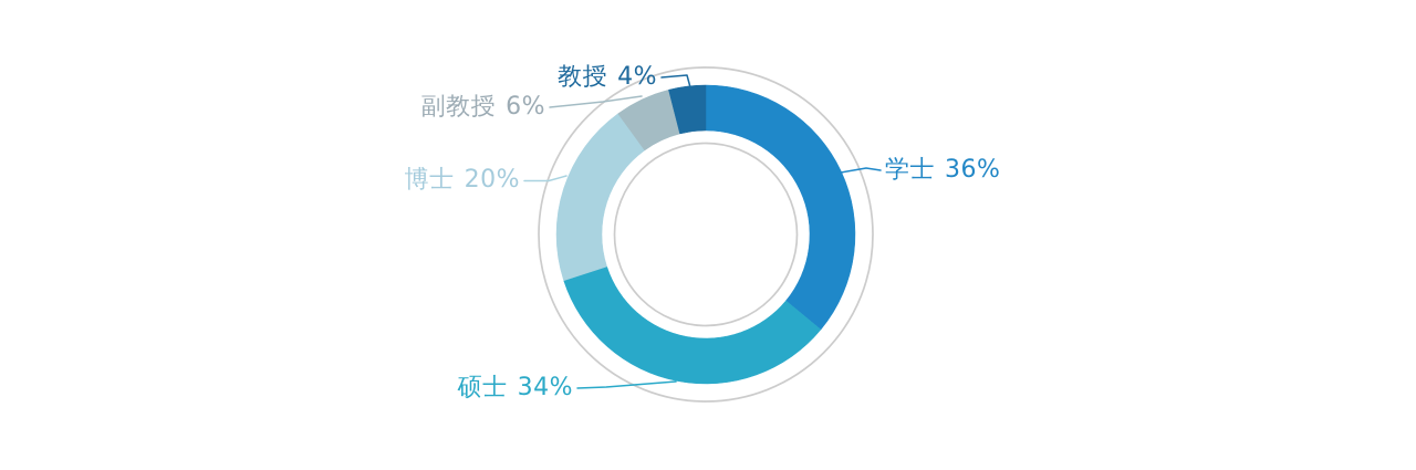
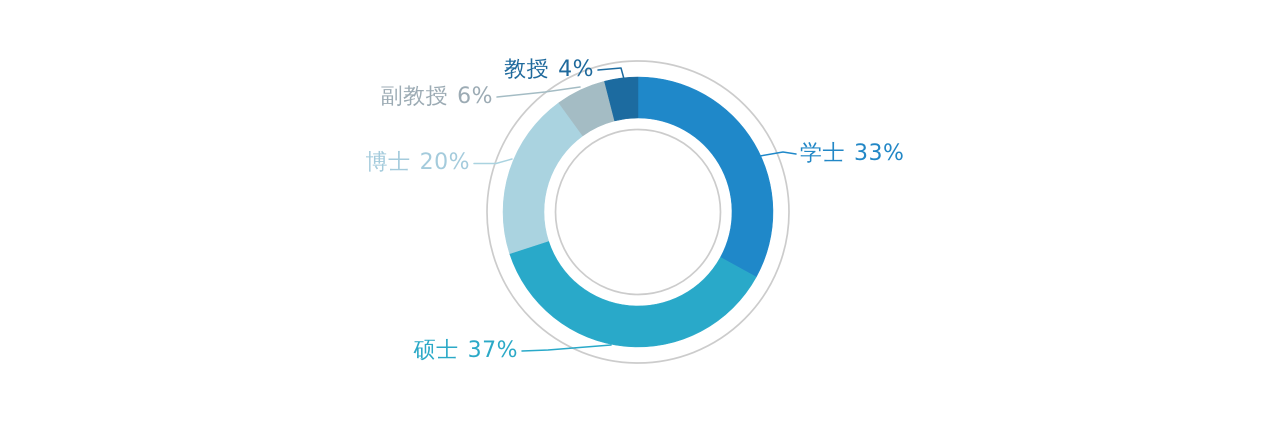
学士: 36% -> 33%
硕士: 34% -> 37%
